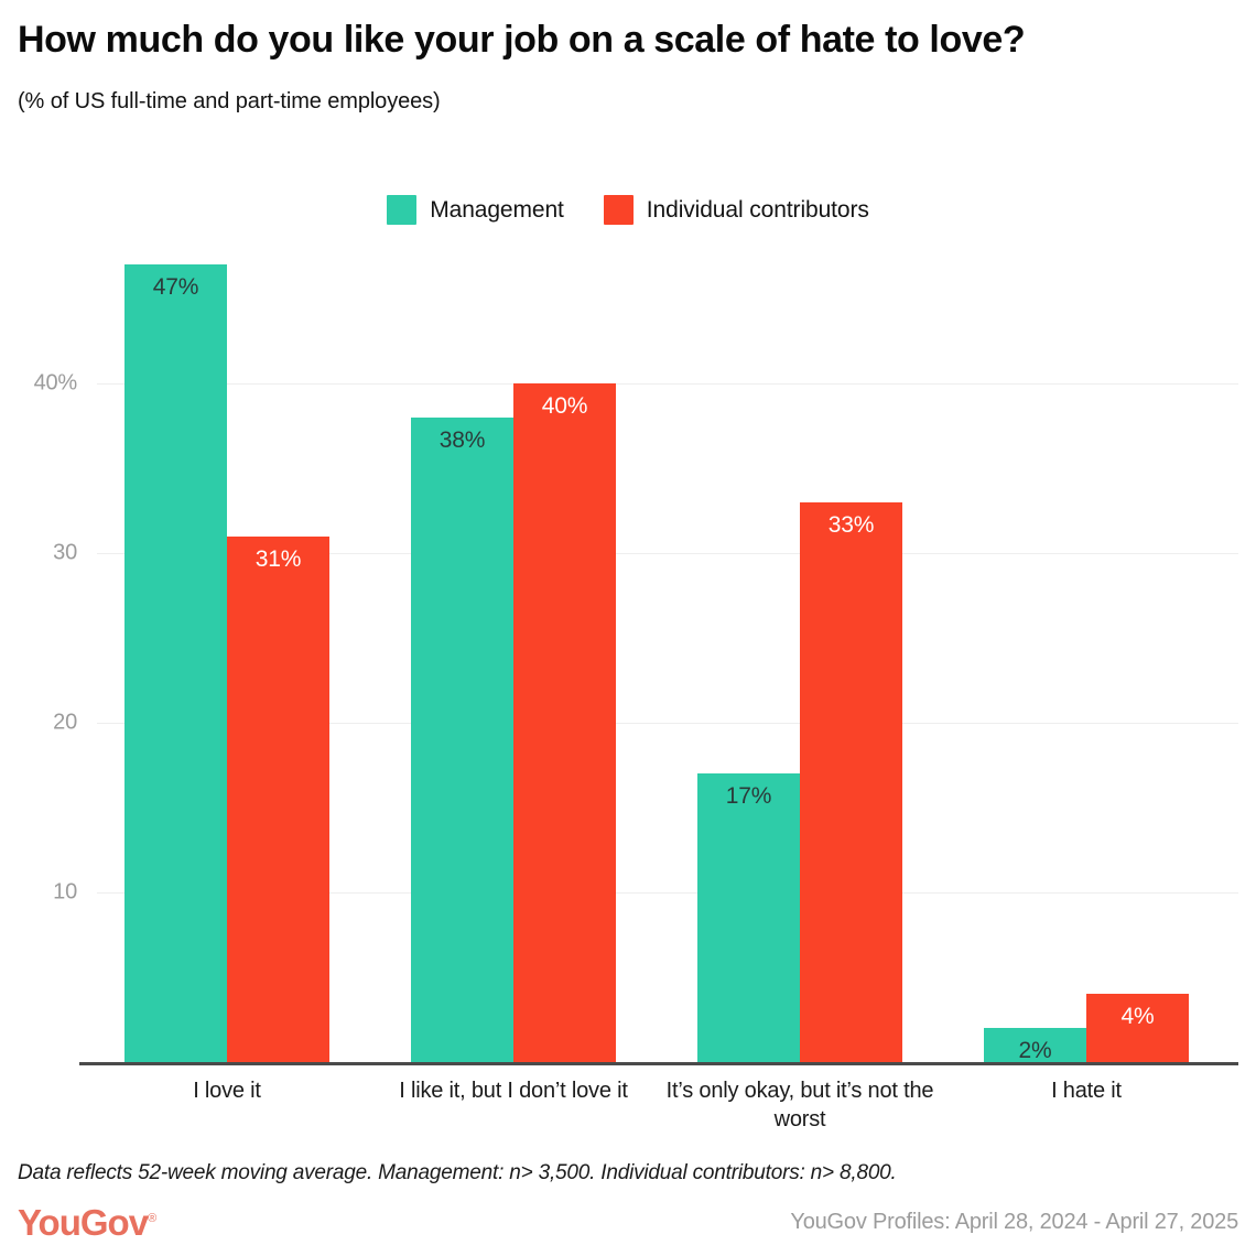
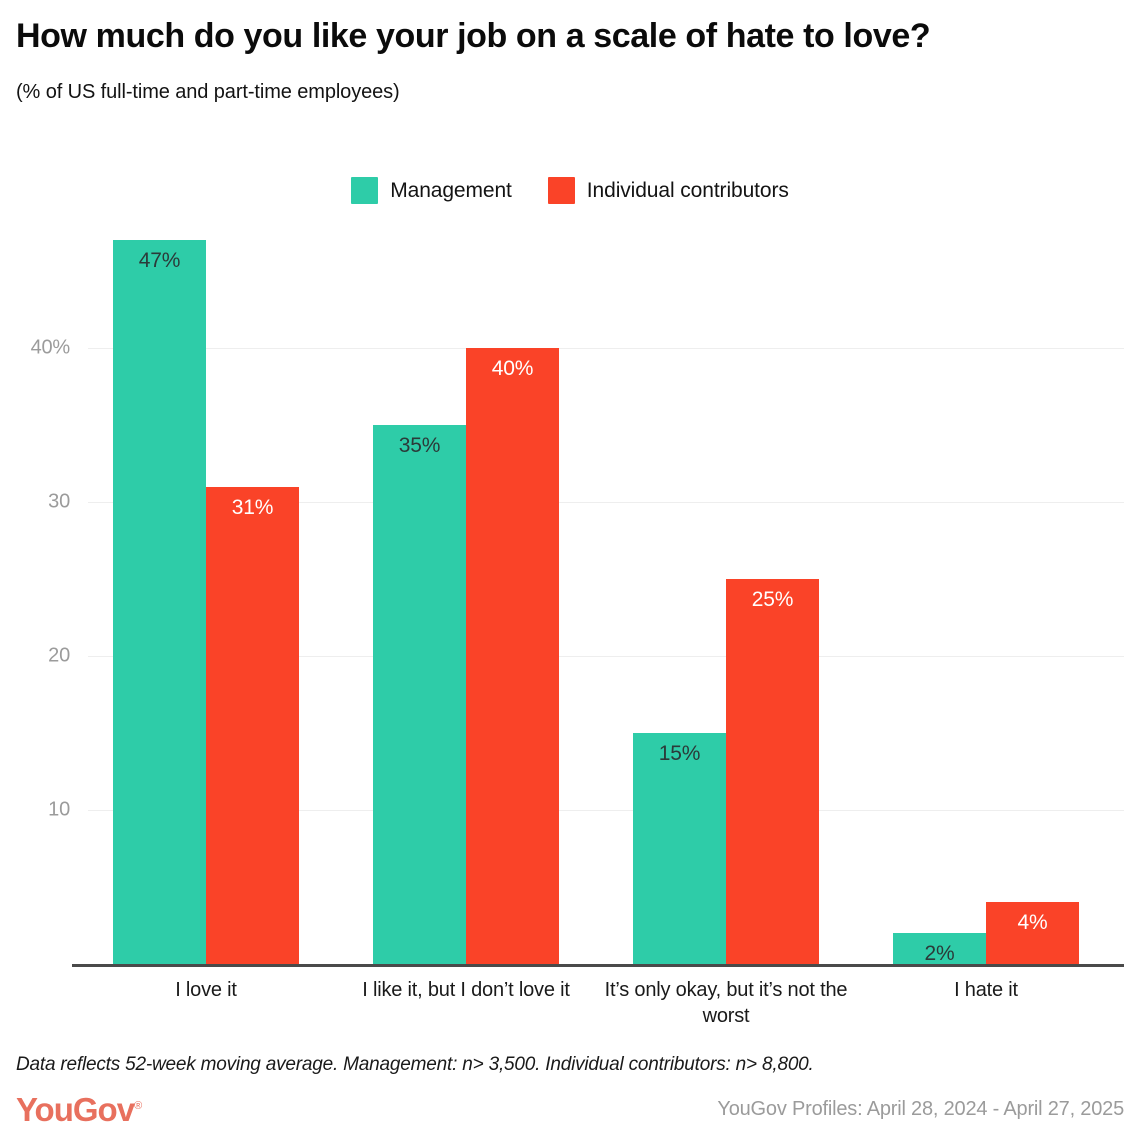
Management/I like it, but I don’t love it: 38% -> 35%
Management/It’s only okay, but it’s not the worst: 17% -> 15%
Individual contributors/It’s only okay, but it’s not the worst: 33% -> 25%
